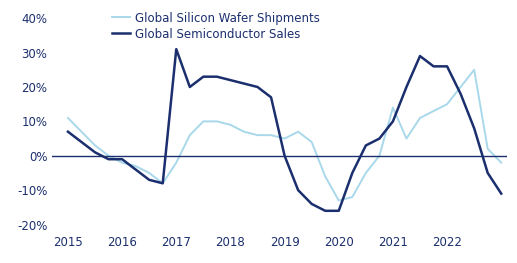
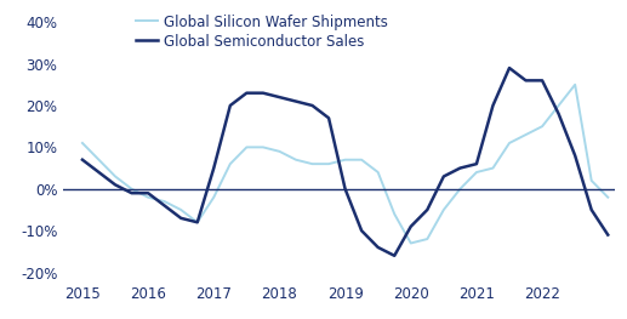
Global Semiconductor Sales/2017: 31% -> 5%
Global Silicon Wafer Shipments/2019: 5% -> 7%
Global Semiconductor Sales/2020: -16% -> -9%
Global Silicon Wafer Shipments/2021: 14% -> 4%
Global Semiconductor Sales/2021: 10% -> 6%
